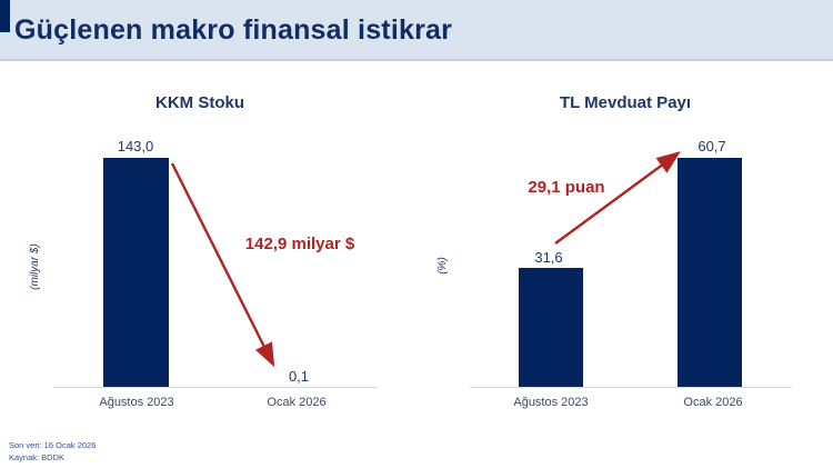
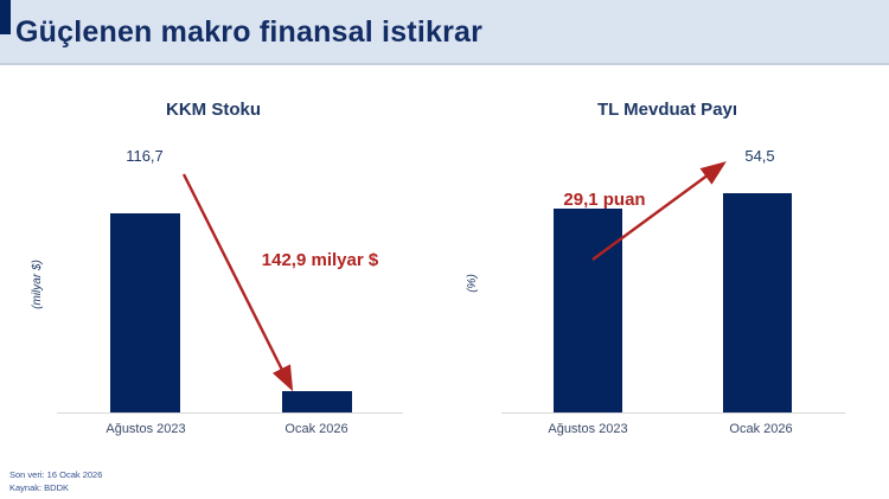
KKM Stoku/Ağustos 2023: 143,0 -> 116,7
KKM Stoku/Ocak 2026: 0,1 -> 13,2
TL Mevduat Payı/Ağustos 2023: 31,6 -> 50,6
TL Mevduat Payı/Ocak 2026: 60,7 -> 54,5
